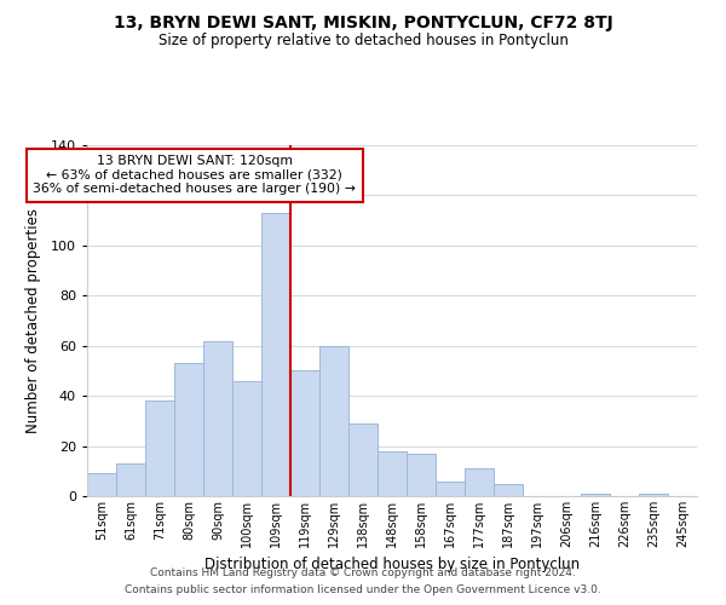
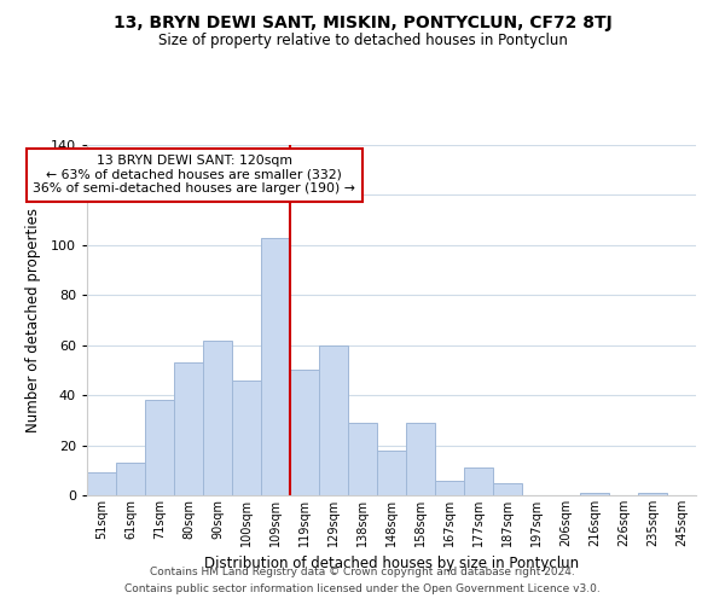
109sqm: 113 -> 103
158sqm: 17 -> 29
